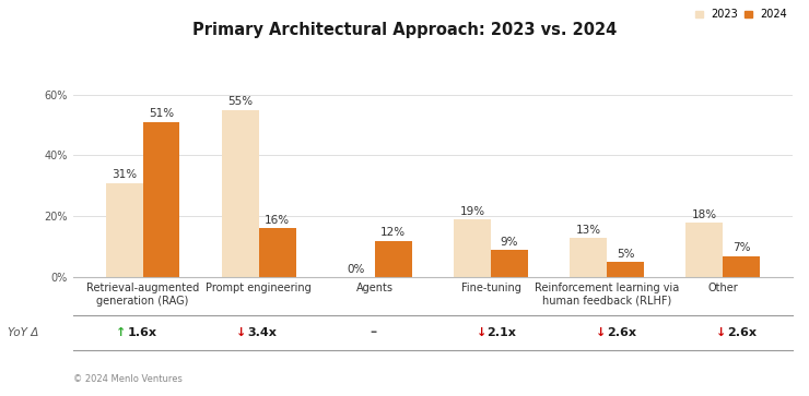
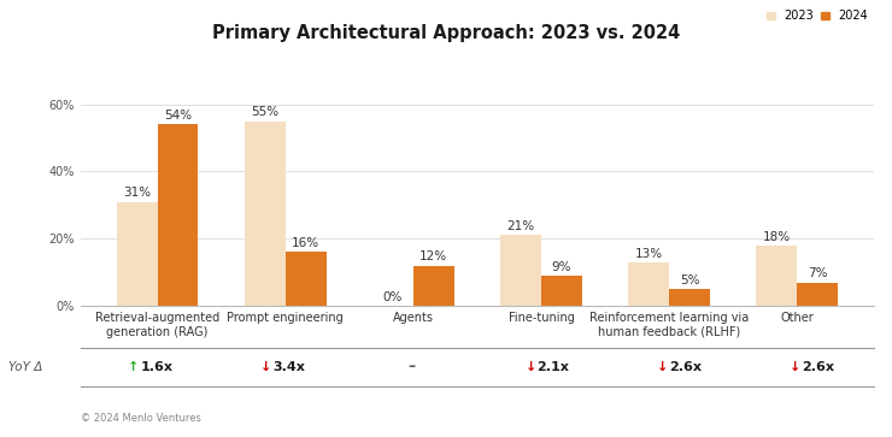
2024/Retrieval-augmented generation (RAG): 51% -> 54%
2023/Fine-tuning: 19% -> 21%
